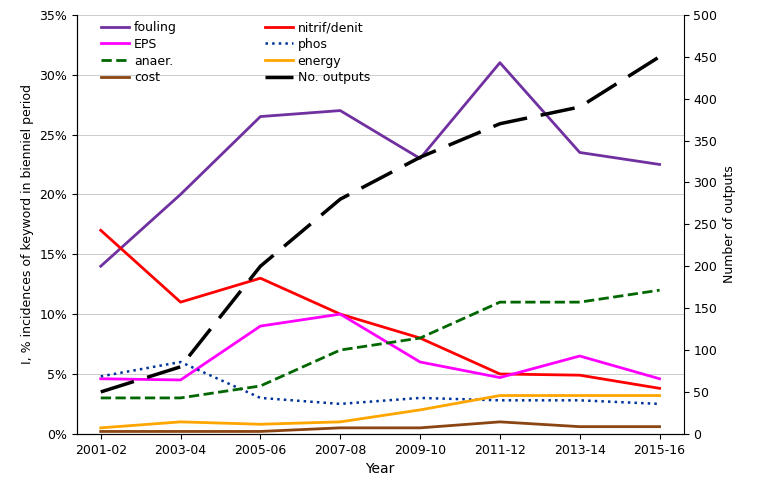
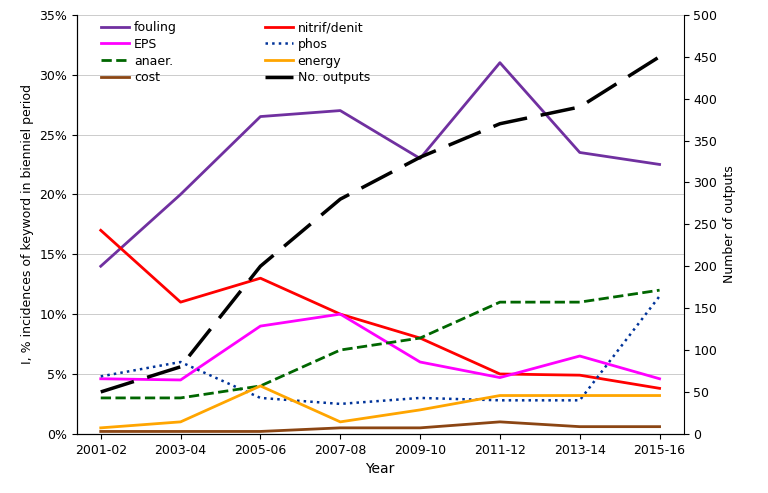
energy/2005-06: 0.8% -> 4.0%
phos/2015-16: 2.5% -> 11.5%
